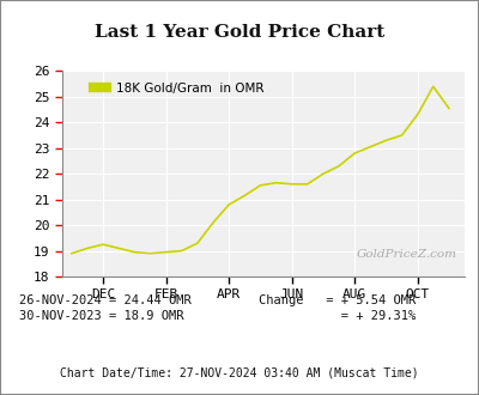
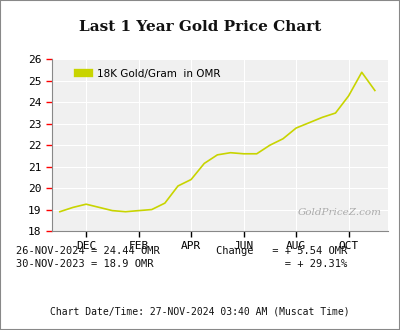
APR: 20.80 -> 20.40
